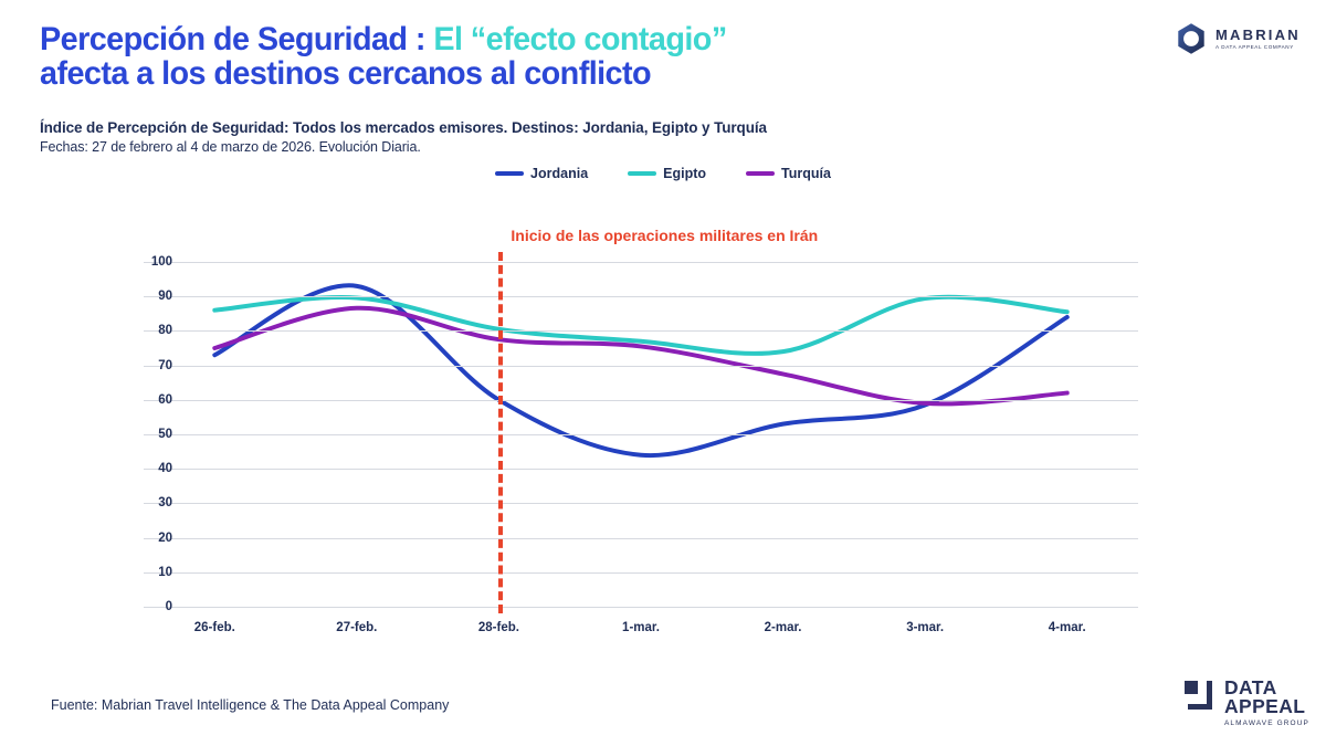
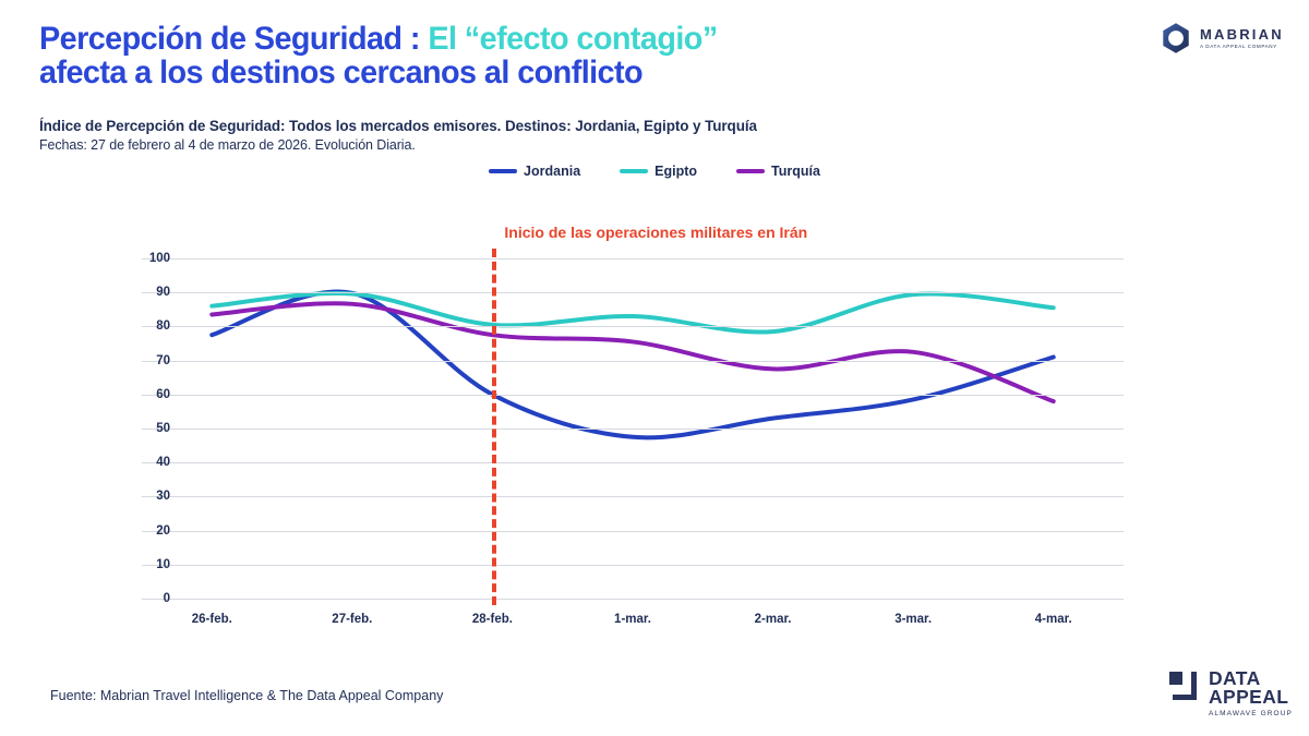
Jordania/26-feb.: 73 -> 78
Turquía/26-feb.: 75 -> 84
Jordania/27-feb.: 93 -> 90
Jordania/1-mar.: 44 -> 48
Egipto/1-mar.: 77 -> 83
Egipto/2-mar.: 74 -> 78
Turquía/3-mar.: 59 -> 72
Jordania/4-mar.: 84 -> 71
Turquía/4-mar.: 62 -> 58
